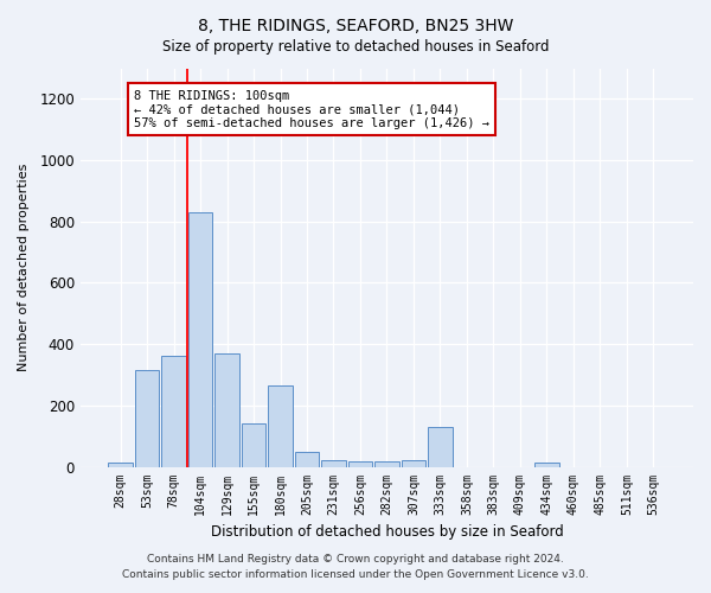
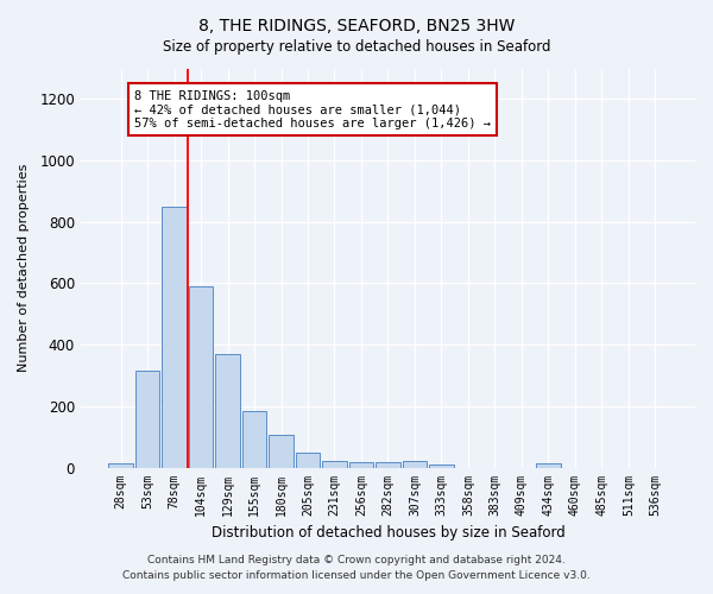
78sqm: 360 -> 850
104sqm: 830 -> 590
155sqm: 140 -> 185
180sqm: 265 -> 105
333sqm: 130 -> 10
